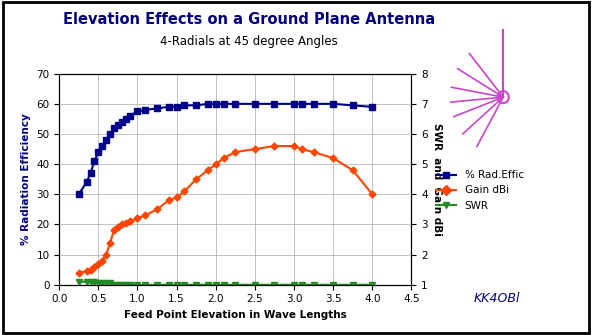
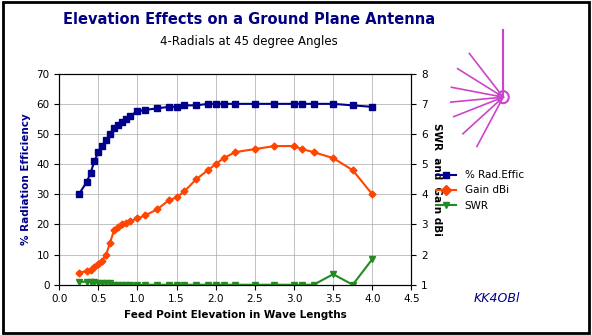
SWR/3.5: 1.00 -> 1.35
SWR/4.0: 1.00 -> 1.85
